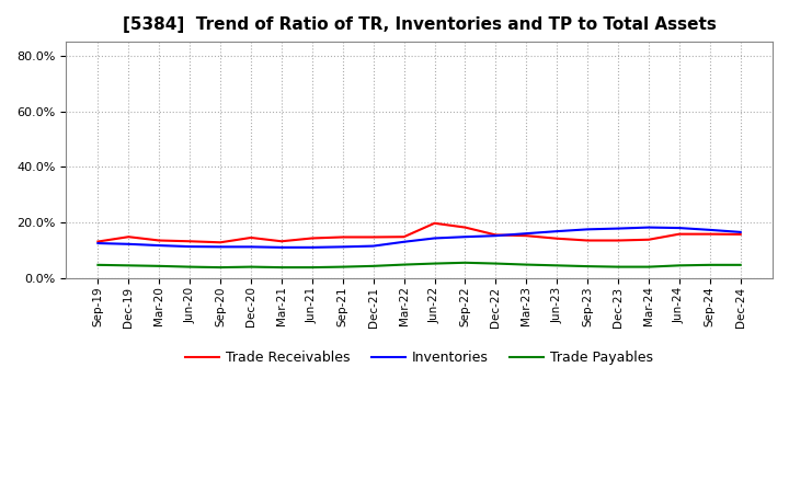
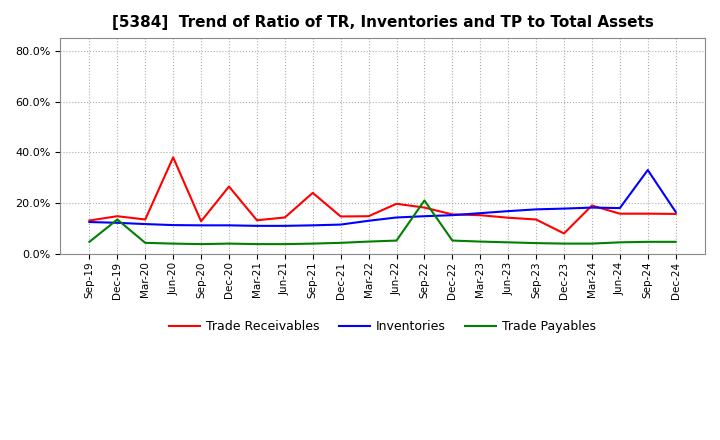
Trade Payables/Dec-19: 4.5% -> 13.5%
Trade Receivables/Jun-20: 13.2% -> 38.0%
Trade Receivables/Dec-20: 14.5% -> 26.5%
Trade Receivables/Sep-21: 14.7% -> 24.0%
Trade Payables/Sep-22: 5.5% -> 21.0%
Trade Receivables/Dec-23: 13.5% -> 8.0%
Trade Receivables/Mar-24: 13.8% -> 19.0%
Inventories/Sep-24: 17.3% -> 33.0%
